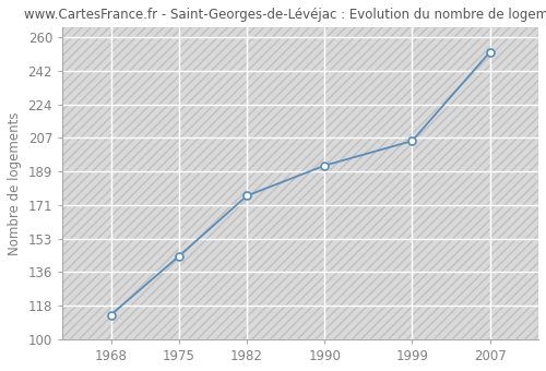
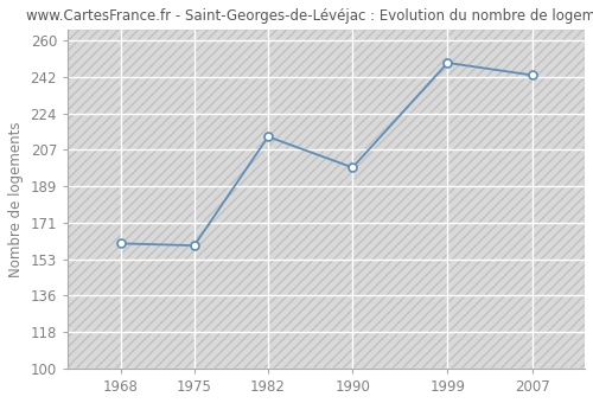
1968: 113 -> 161
1975: 144 -> 160
1982: 176 -> 213
1990: 192 -> 198
1999: 205 -> 249
2007: 252 -> 243
